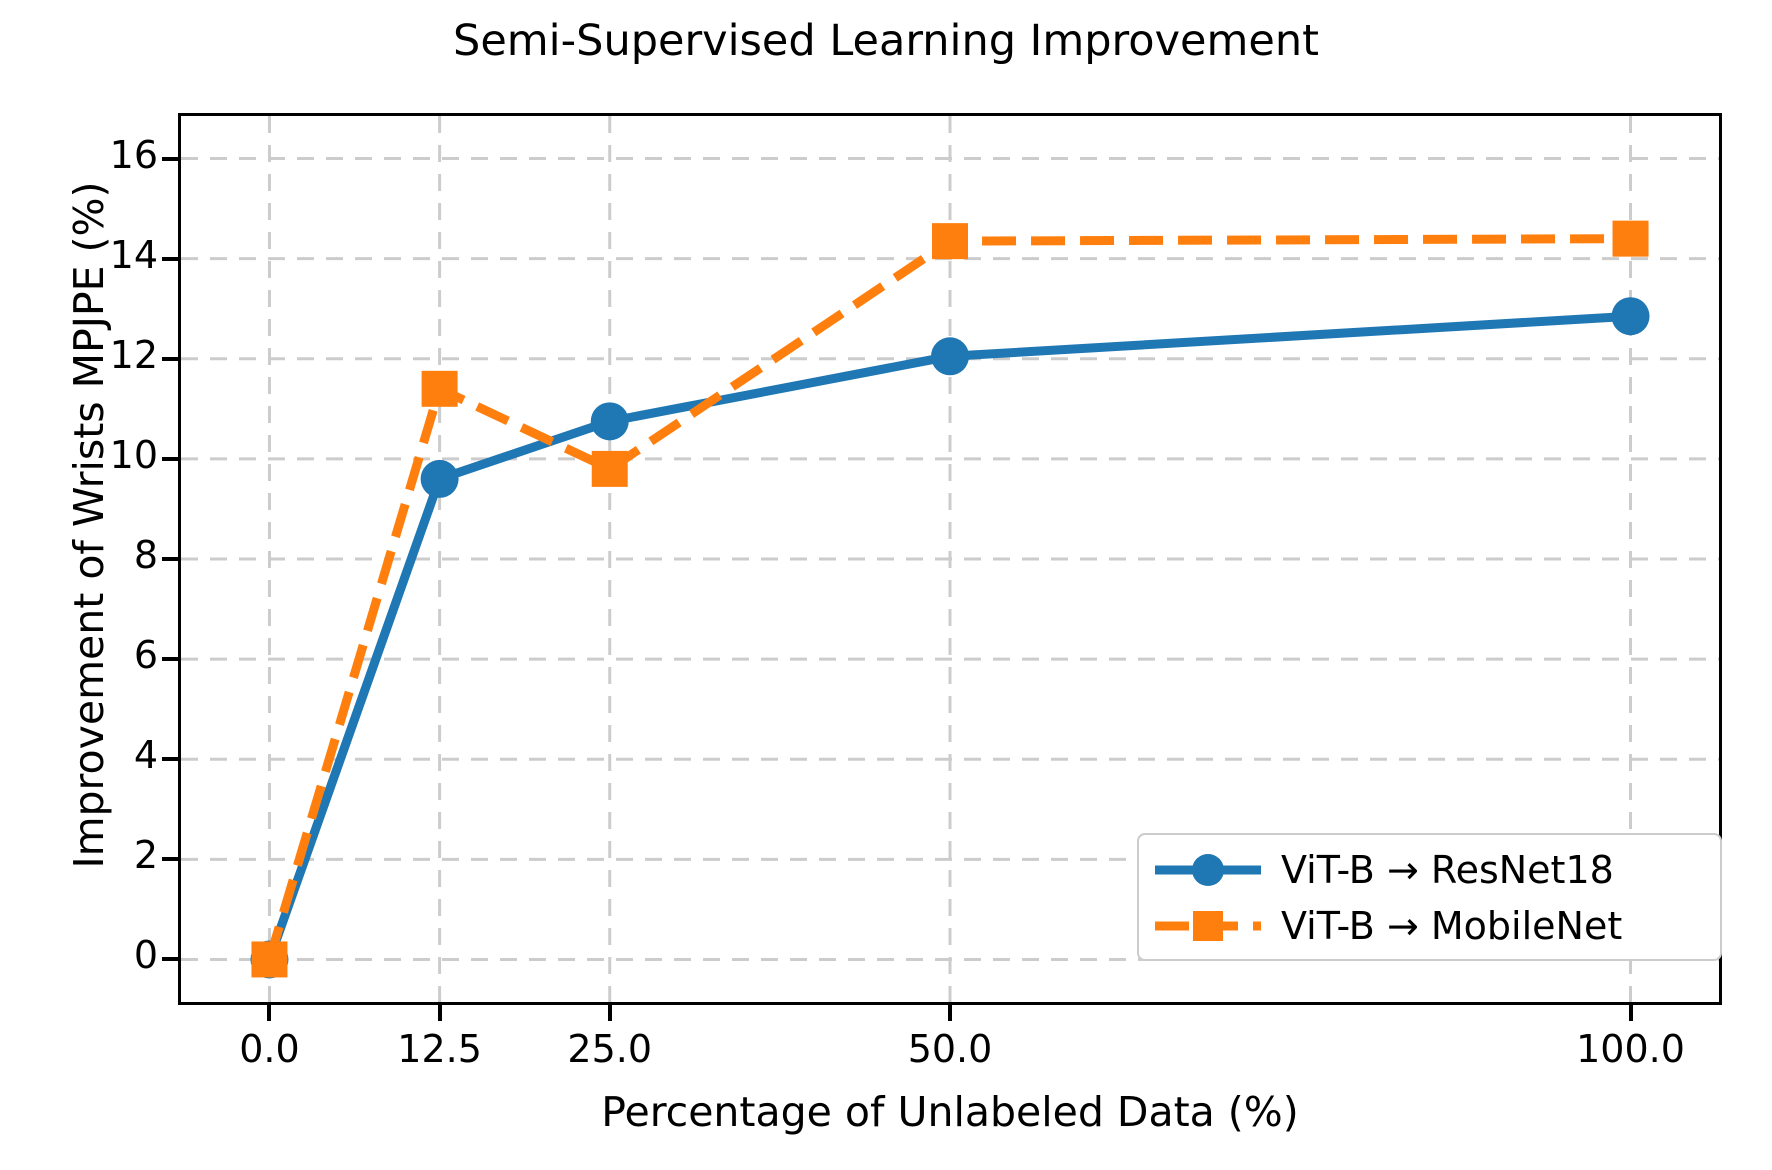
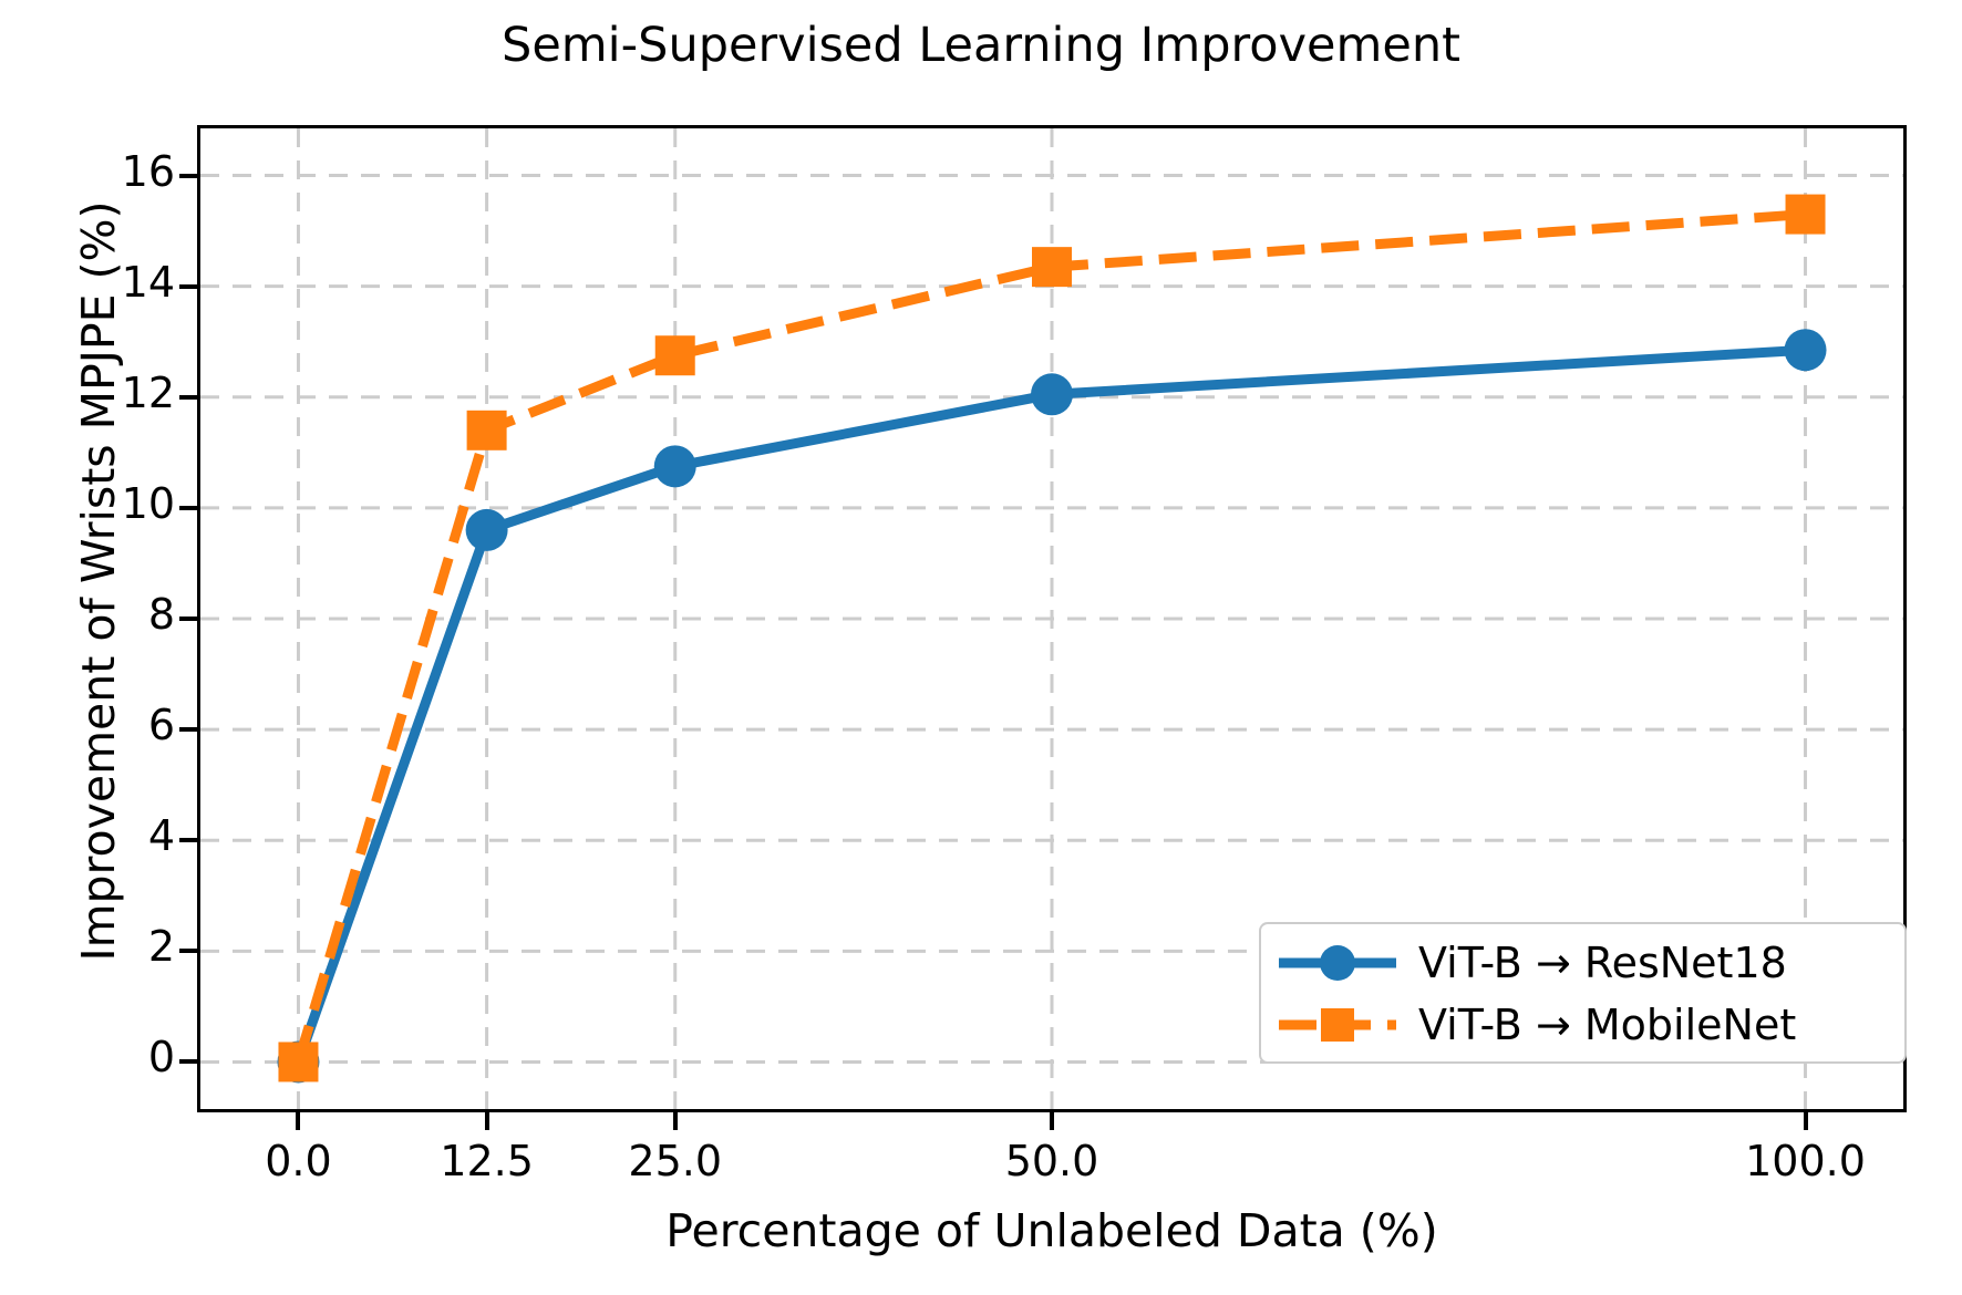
ViT-B → MobileNet/25.0: 9.8 -> 12.8
ViT-B → MobileNet/100.0: 14.4 -> 15.3
